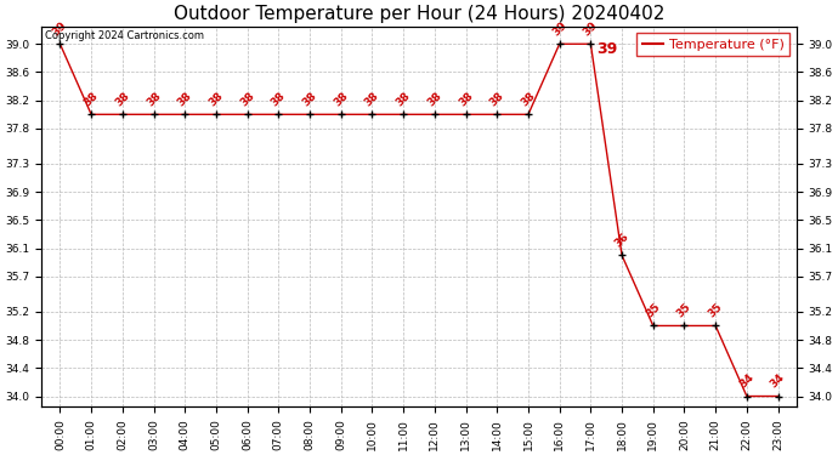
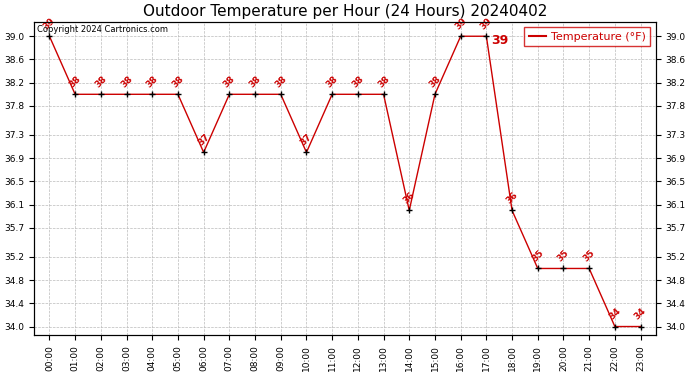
06:00: 38 -> 37
10:00: 38 -> 37
14:00: 38 -> 36
